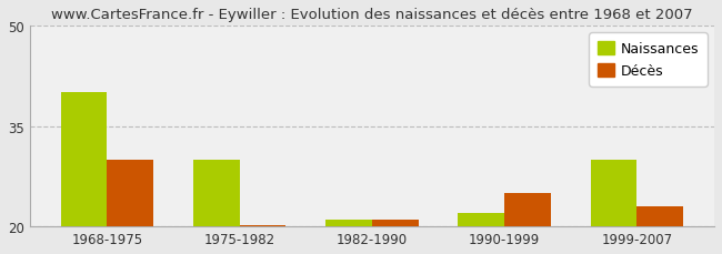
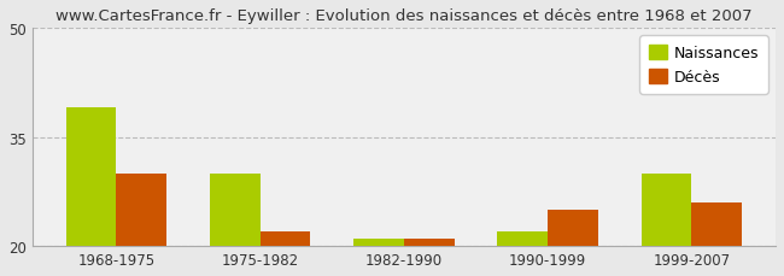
Naissances/1968-1975: 40 -> 39
Décès/1975-1982: 20.2 -> 22.0
Décès/1999-2007: 23.0 -> 26.0
